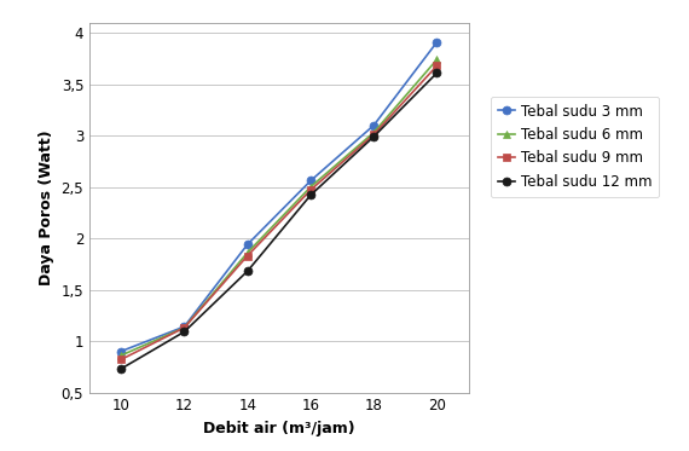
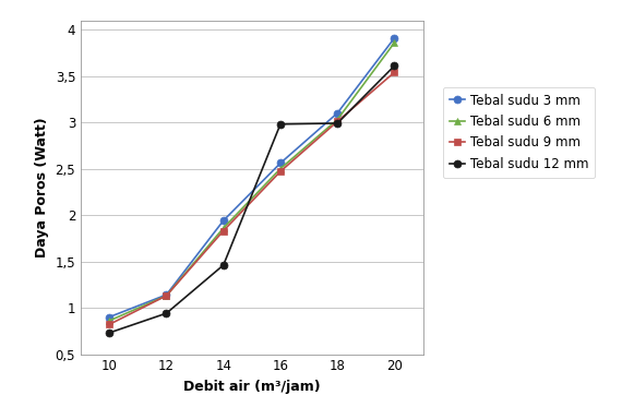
Tebal sudu 12 mm/12: 1,09 -> 0,94
Tebal sudu 12 mm/14: 1,68 -> 1,46
Tebal sudu 12 mm/16: 2,42 -> 2,98
Tebal sudu 6 mm/20: 3,74 -> 3,86
Tebal sudu 9 mm/20: 3,68 -> 3,54
